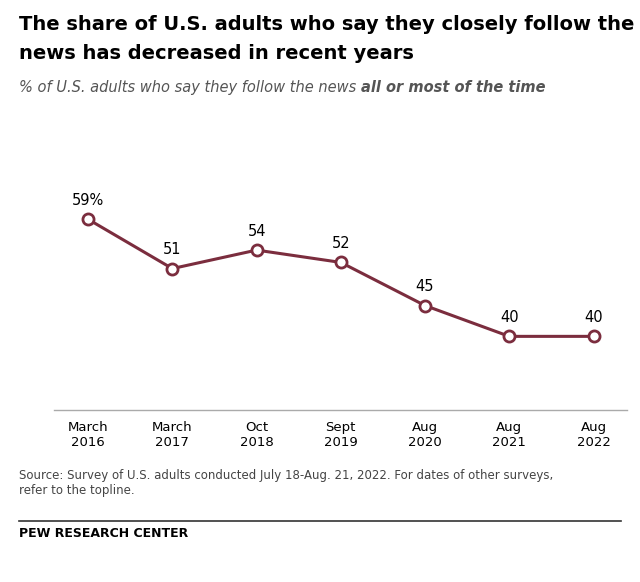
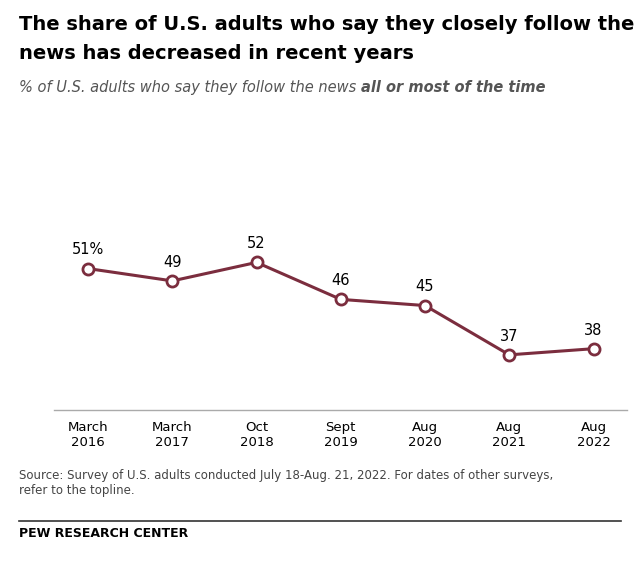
March 2016: 59% -> 51%
March 2017: 51 -> 49
Oct 2018: 54 -> 52
Sept 2019: 52 -> 46
Aug 2021: 40 -> 37
Aug 2022: 40 -> 38
